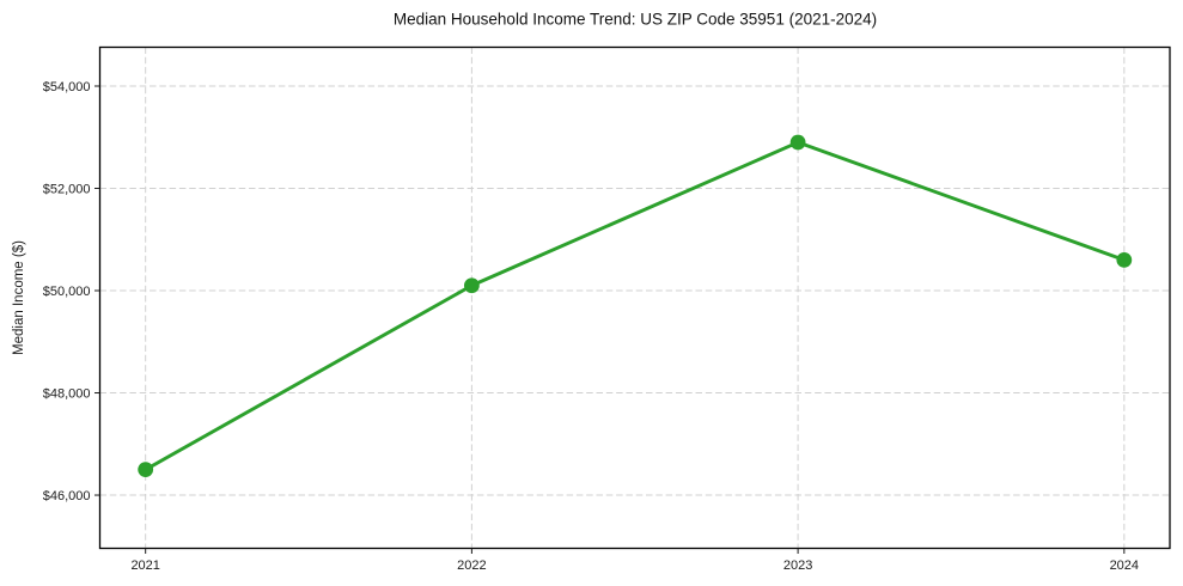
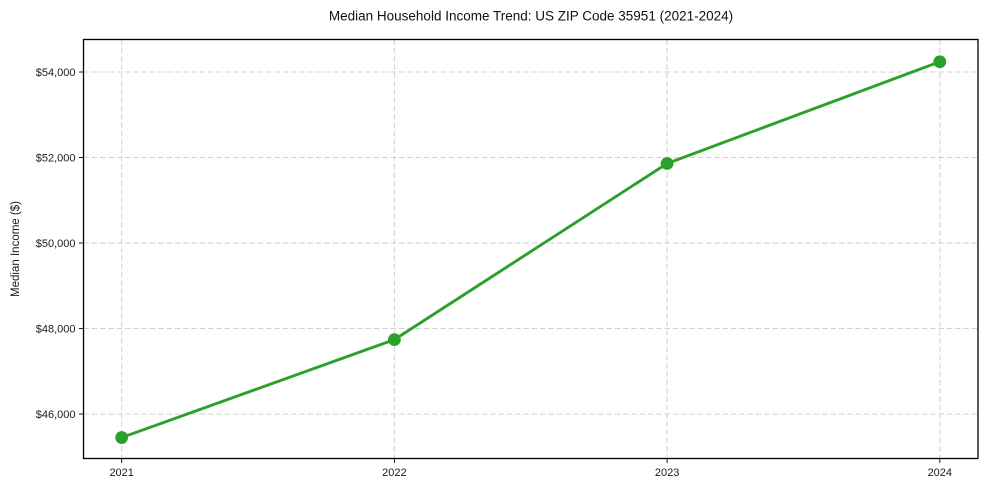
2021: $46500 -> $45400
2022: $50100 -> $47700
2023: $52900 -> $51900
2024: $50600 -> $54200
